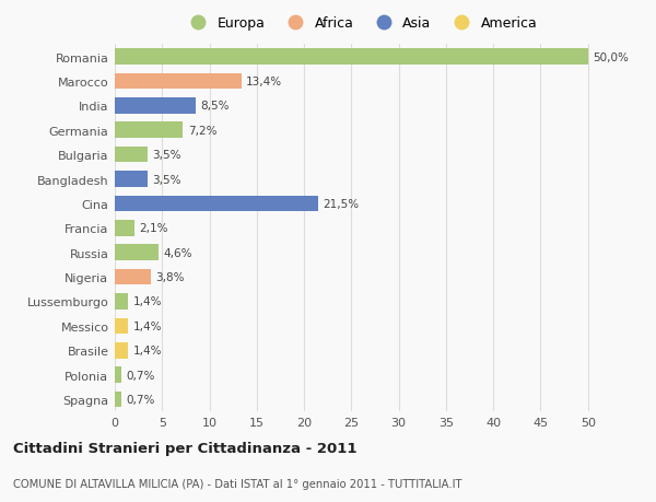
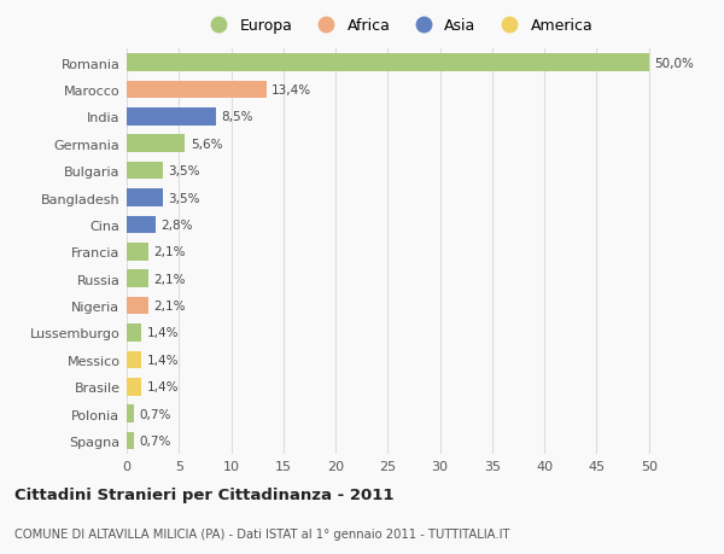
Germania: 7,2% -> 5,6%
Cina: 21,5% -> 2,8%
Russia: 4,6% -> 2,1%
Nigeria: 3,8% -> 2,1%
